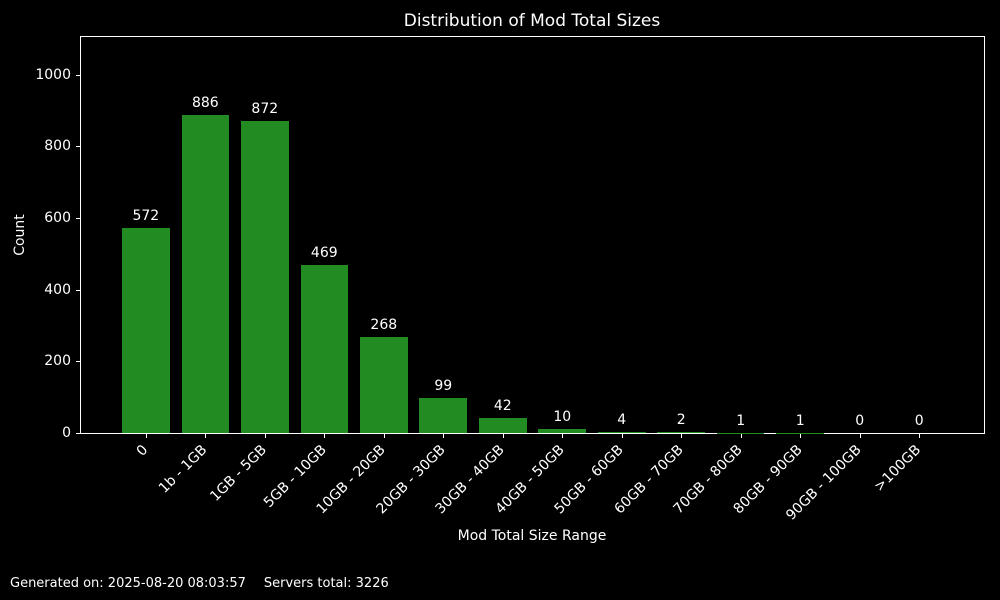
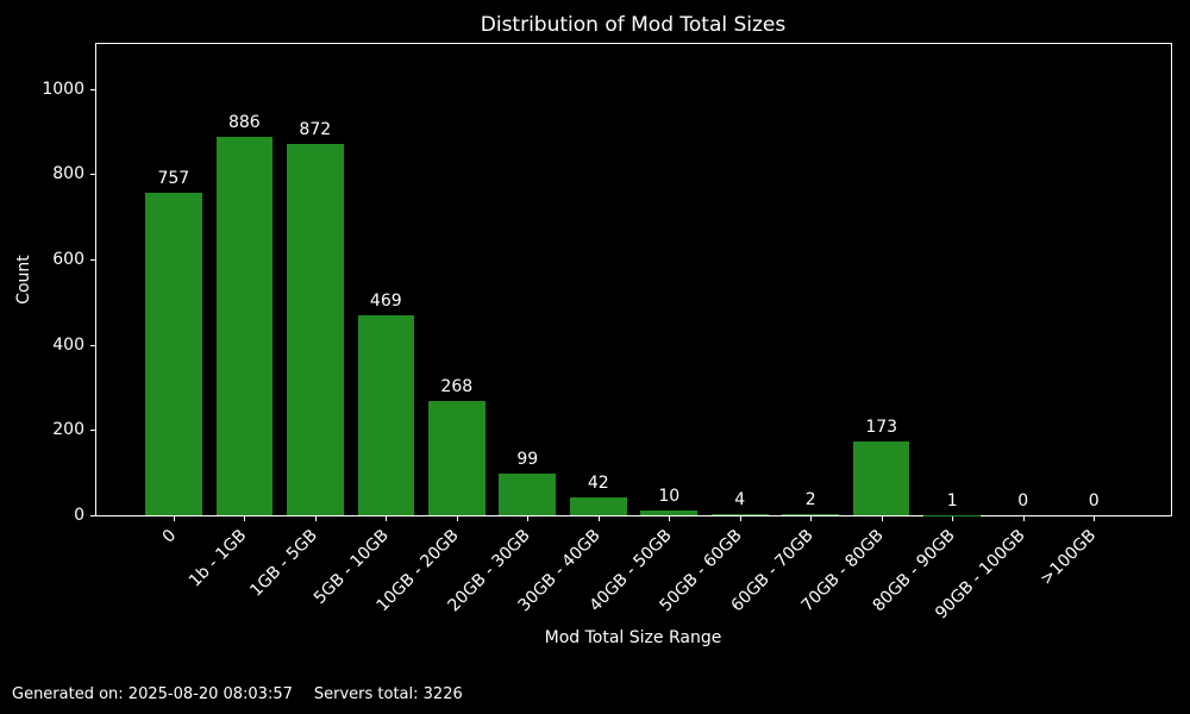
0: 572 -> 757
70GB - 80GB: 1 -> 173
